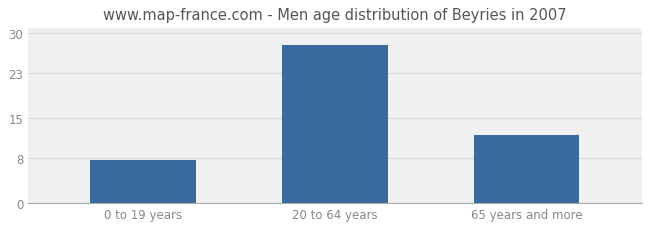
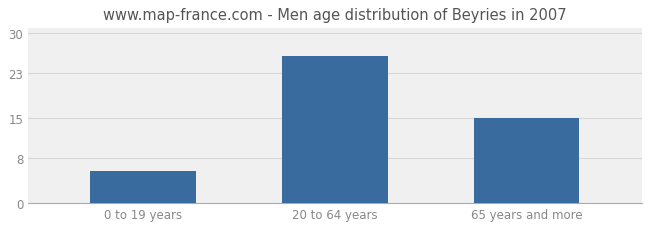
0 to 19 years: 7.5 -> 5.6
20 to 64 years: 28.0 -> 26.0
65 years and more: 12.0 -> 15.0
